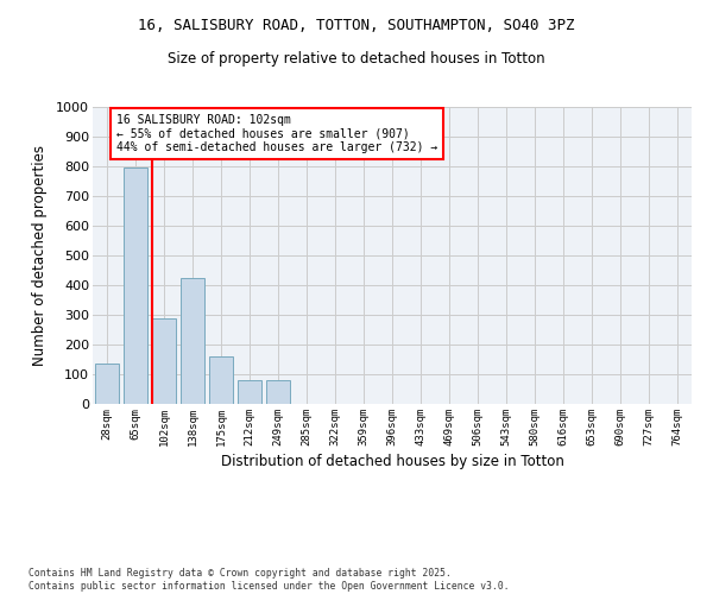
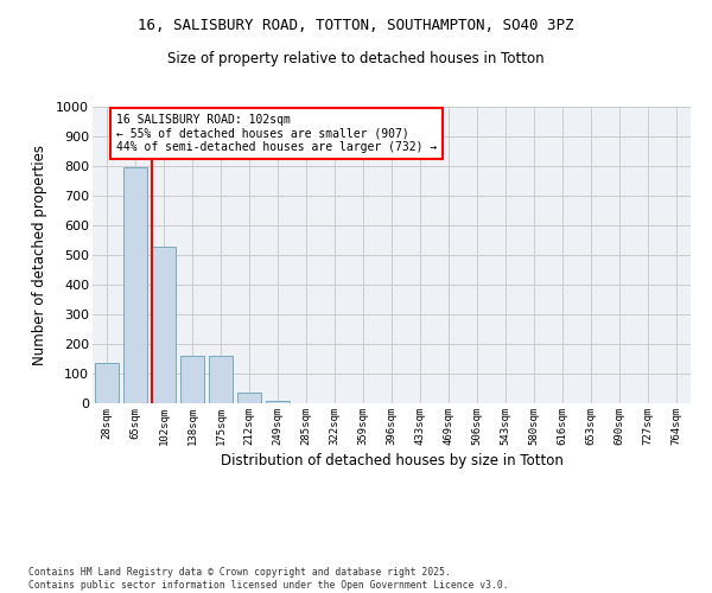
102sqm: 290 -> 530
138sqm: 425 -> 160
212sqm: 80 -> 35
249sqm: 80 -> 10
